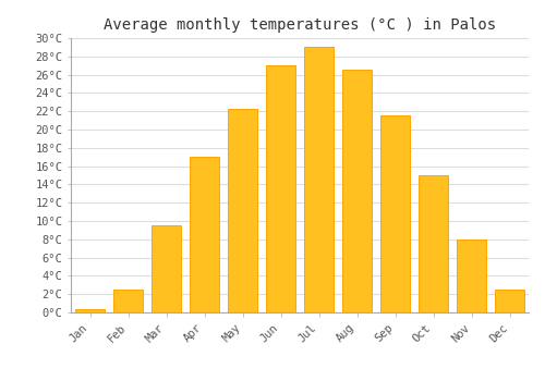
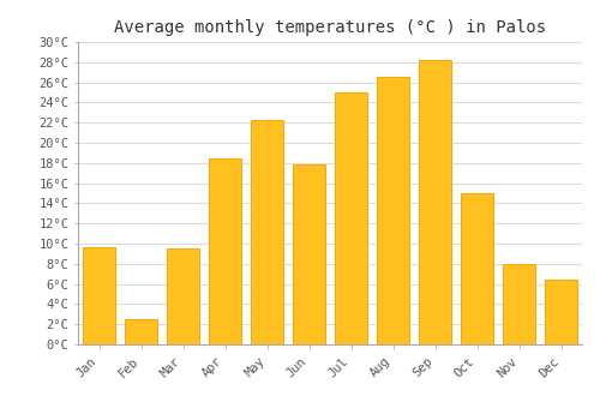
Jan: 0.3°C -> 9.6°C
Apr: 17.0°C -> 18.4°C
Jun: 27.0°C -> 17.8°C
Jul: 29.0°C -> 25.0°C
Sep: 21.5°C -> 28.2°C
Dec: 2.5°C -> 6.4°C
